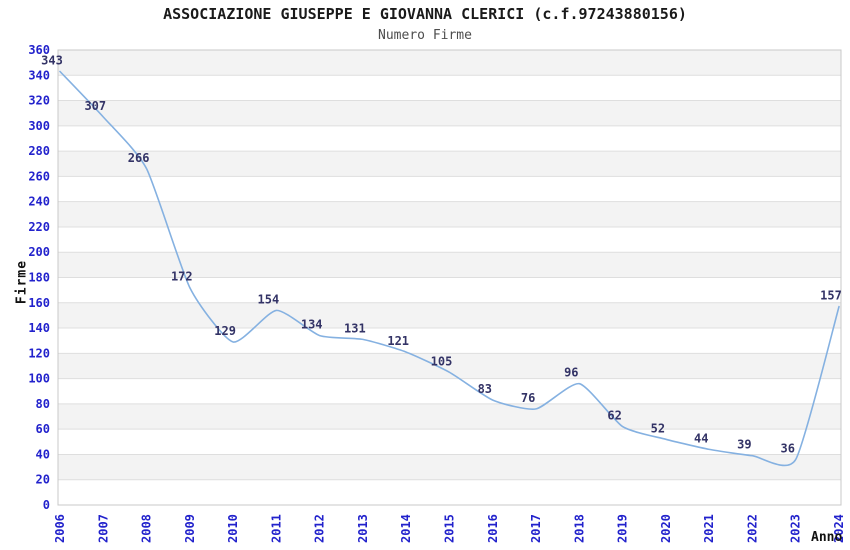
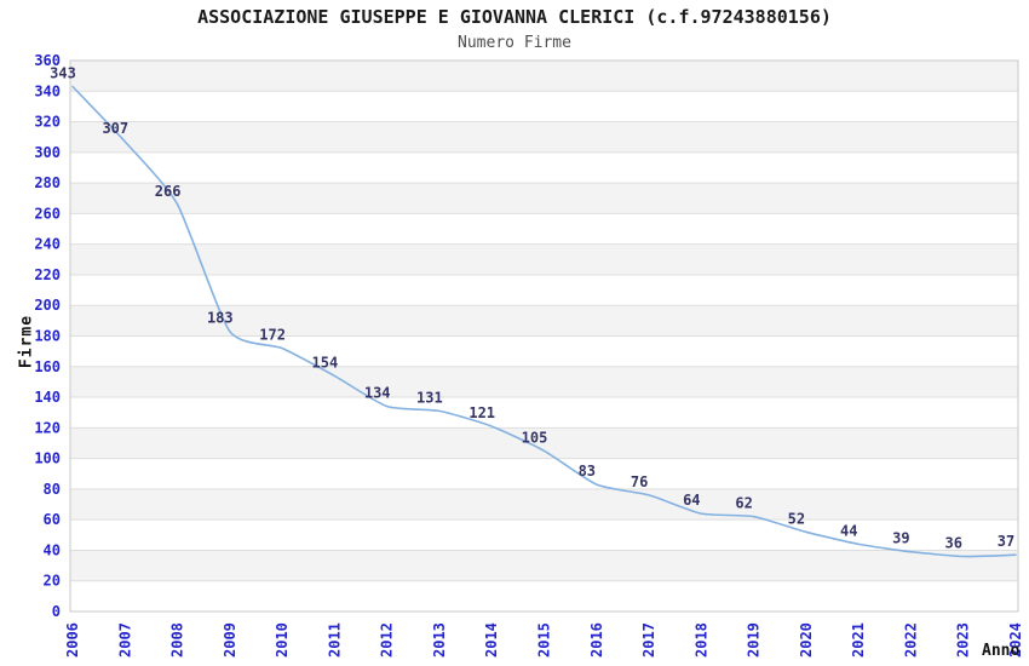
2009: 172 -> 183
2010: 129 -> 172
2018: 96 -> 64
2024: 157 -> 37
